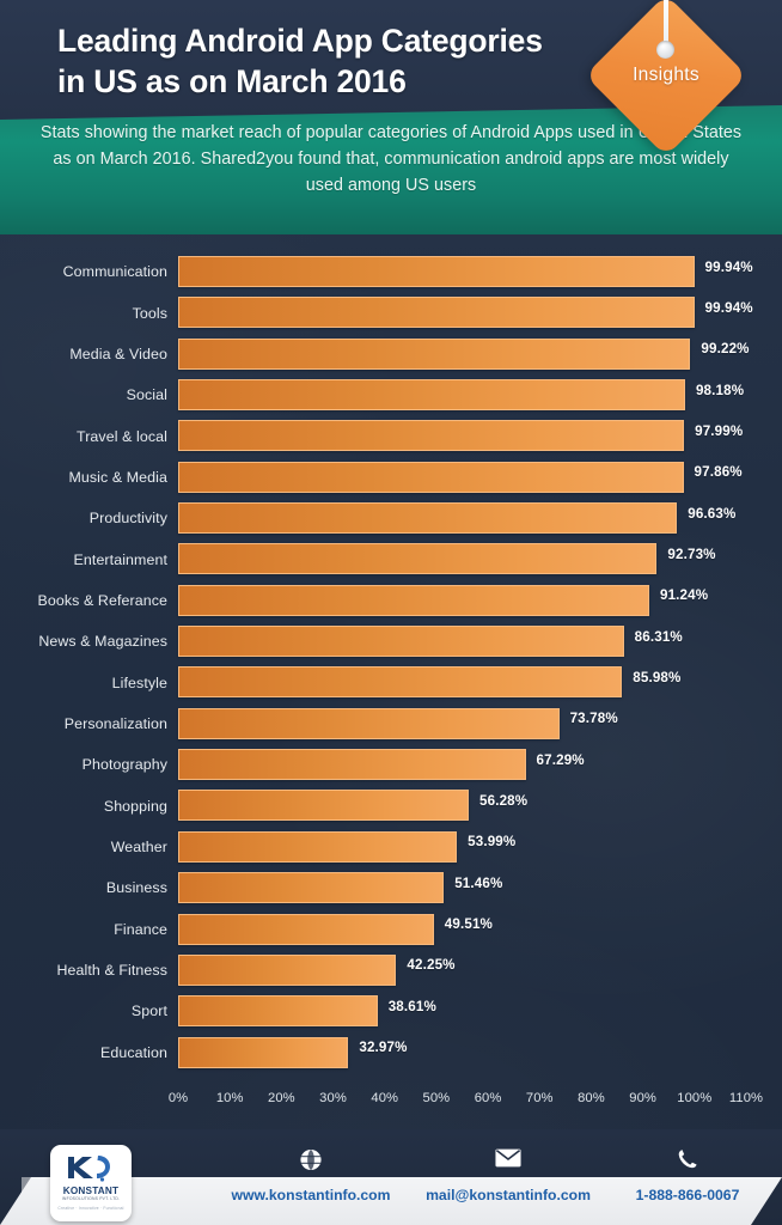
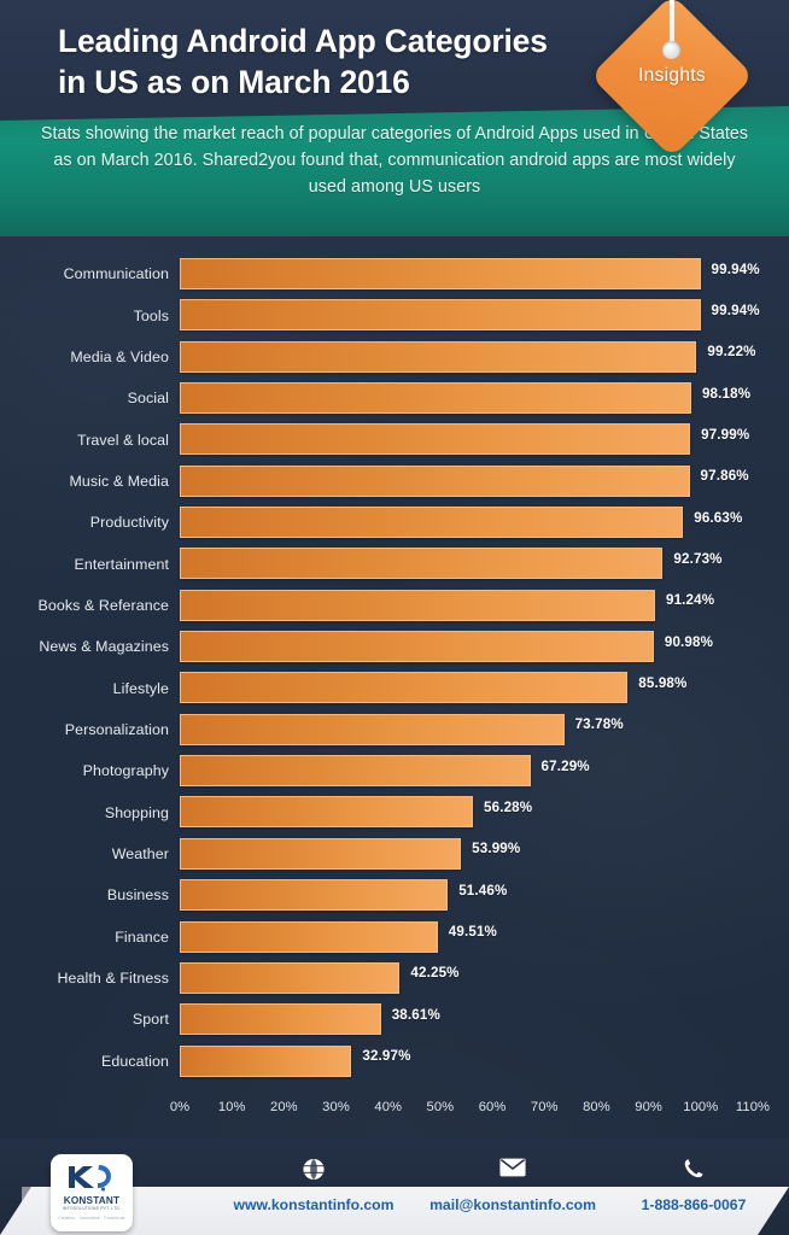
News & Magazines: 86.31% -> 90.98%
